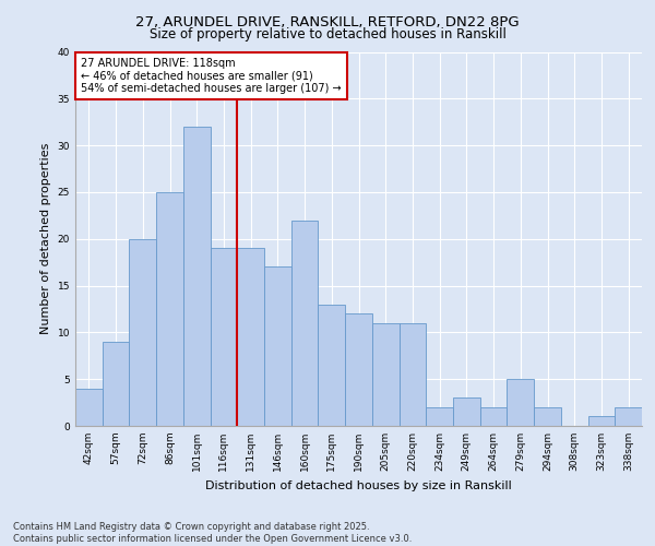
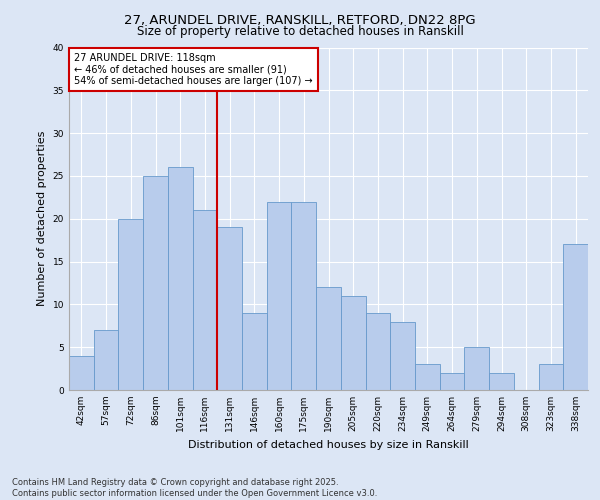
57sqm: 9 -> 7
101sqm: 32 -> 26
116sqm: 19 -> 21
146sqm: 17 -> 9
175sqm: 13 -> 22
220sqm: 11 -> 9
234sqm: 2 -> 8
323sqm: 1 -> 3
338sqm: 2 -> 17
